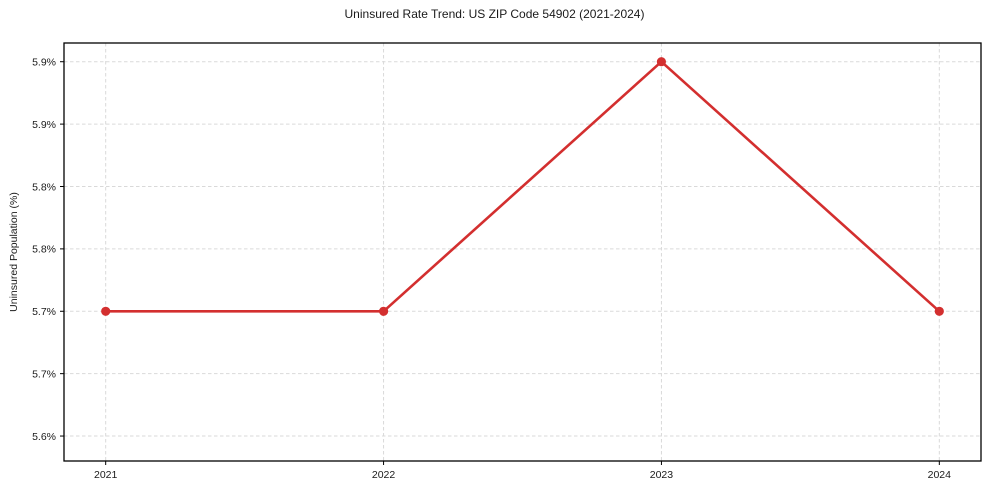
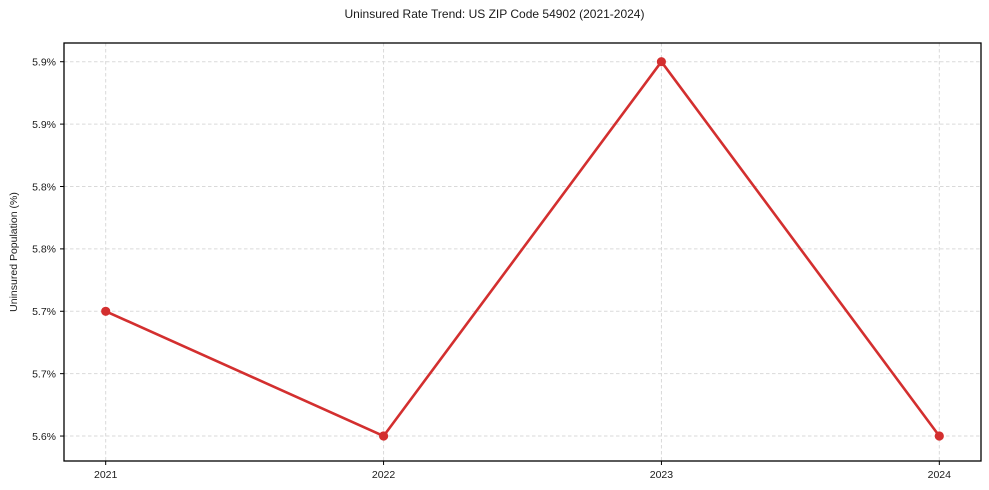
2022: 5.7% -> 5.6%
2024: 5.7% -> 5.6%
